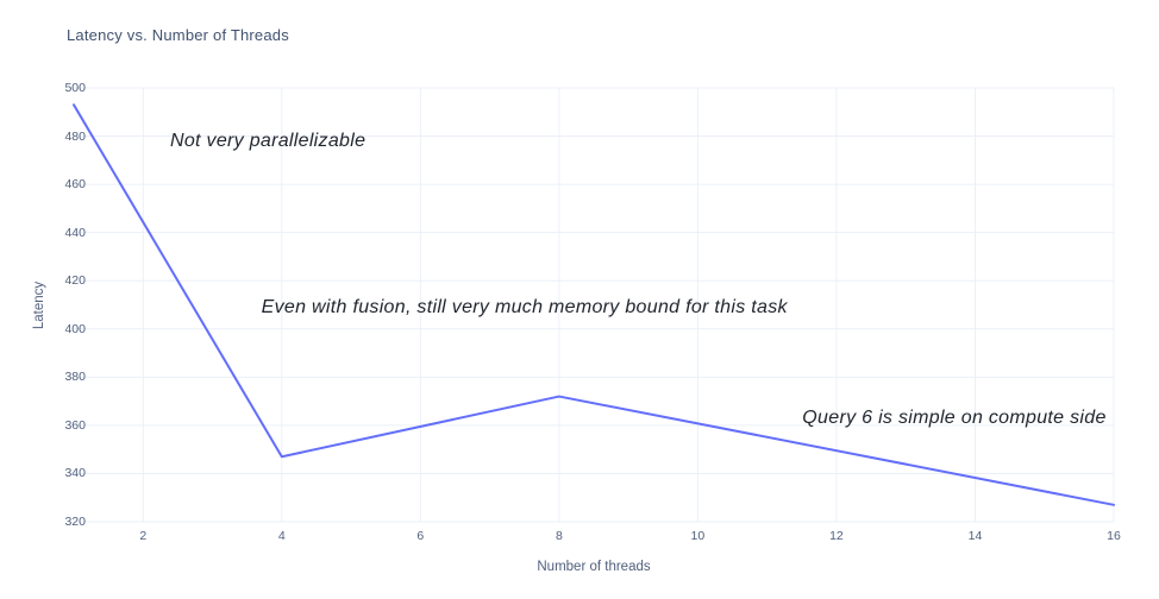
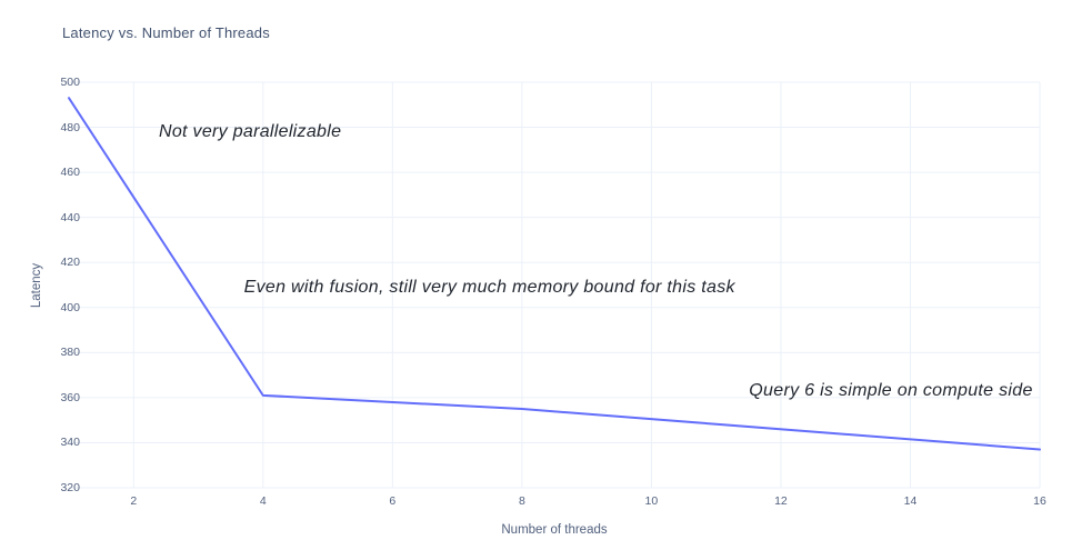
4: 347 -> 361
8: 372 -> 355
16: 327 -> 337
